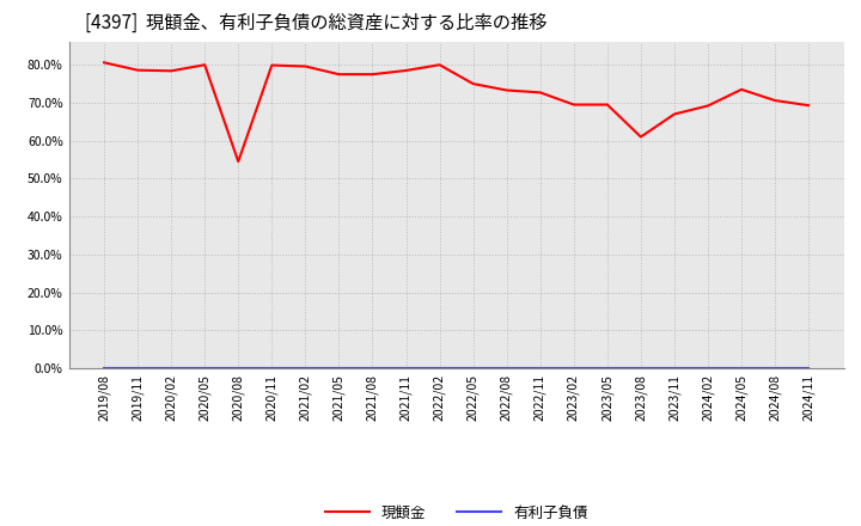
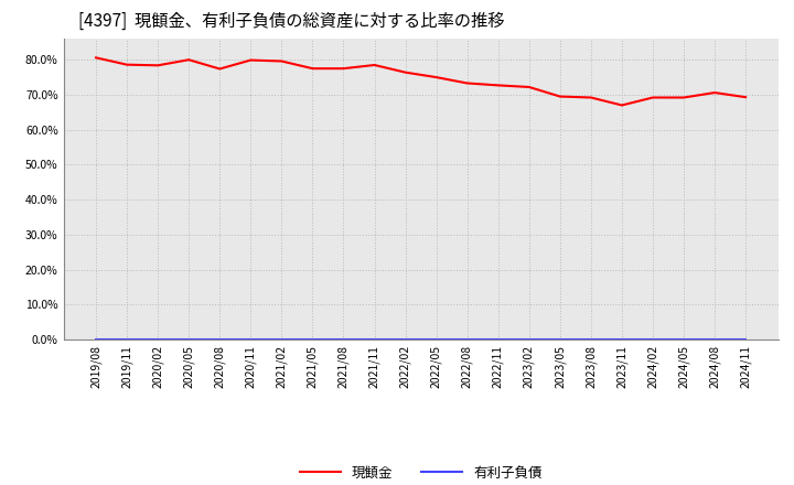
現顀金/2020/08: 54.5% -> 77.4%
現顀金/2022/02: 80.0% -> 76.4%
現顀金/2023/02: 69.5% -> 72.2%
現顀金/2023/08: 61.0% -> 69.2%
現顀金/2024/05: 73.5% -> 69.2%
